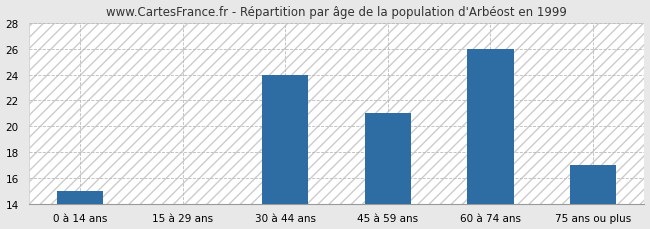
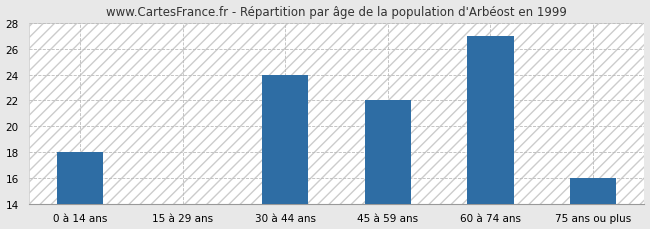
0 à 14 ans: 15 -> 18
45 à 59 ans: 21 -> 22
60 à 74 ans: 26 -> 27
75 ans ou plus: 17 -> 16
